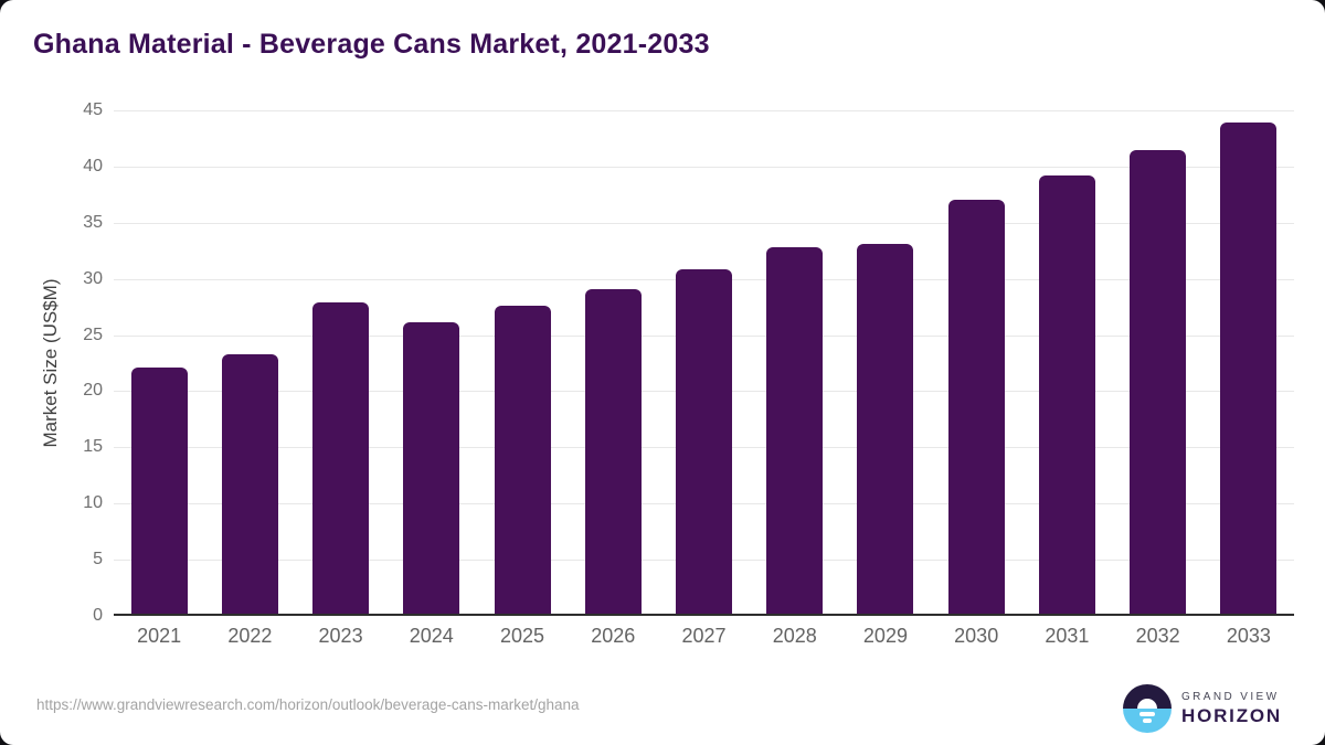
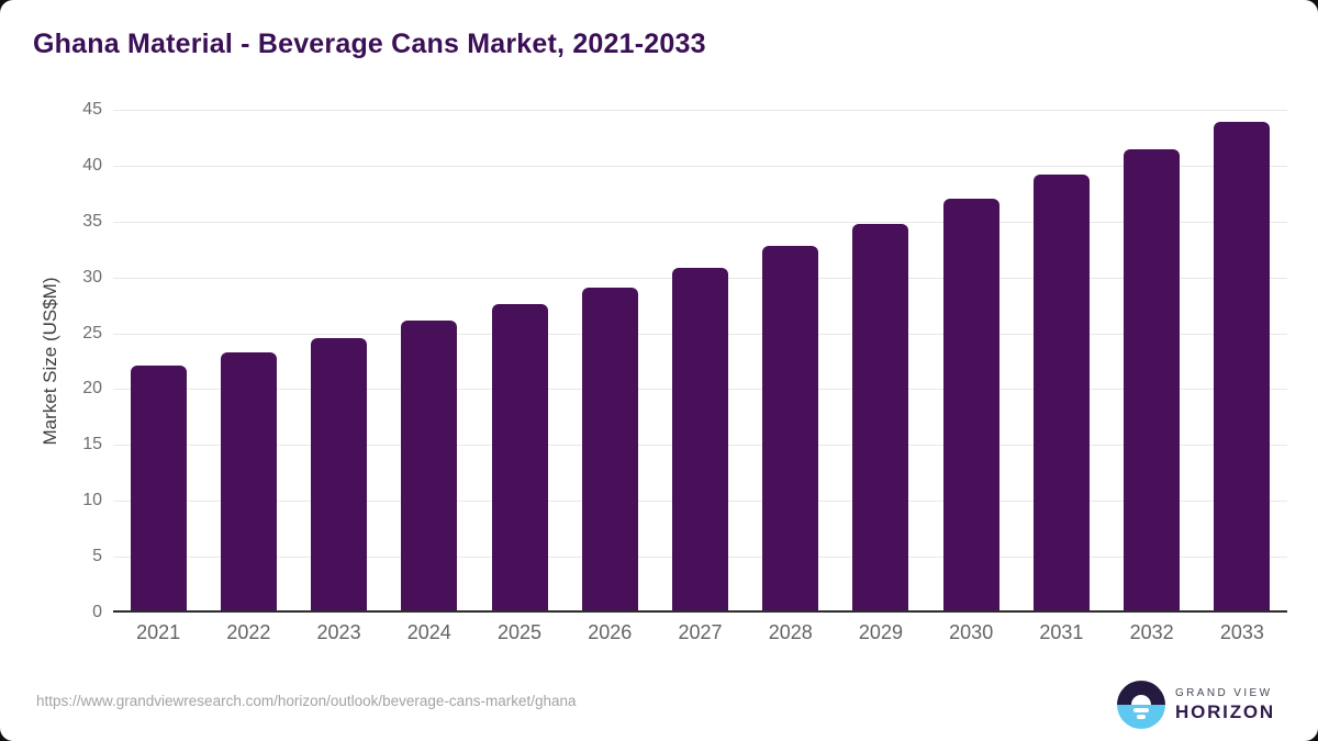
2023: 27.9 -> 24.6
2029: 33.1 -> 34.8
